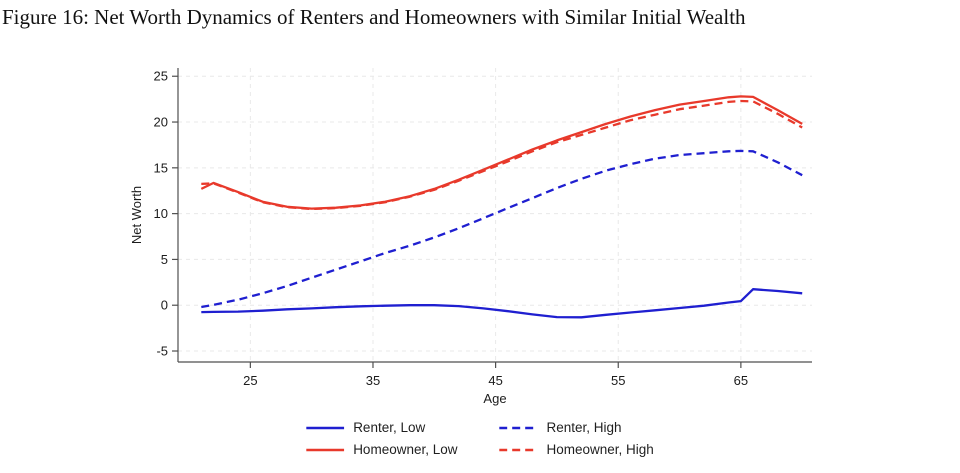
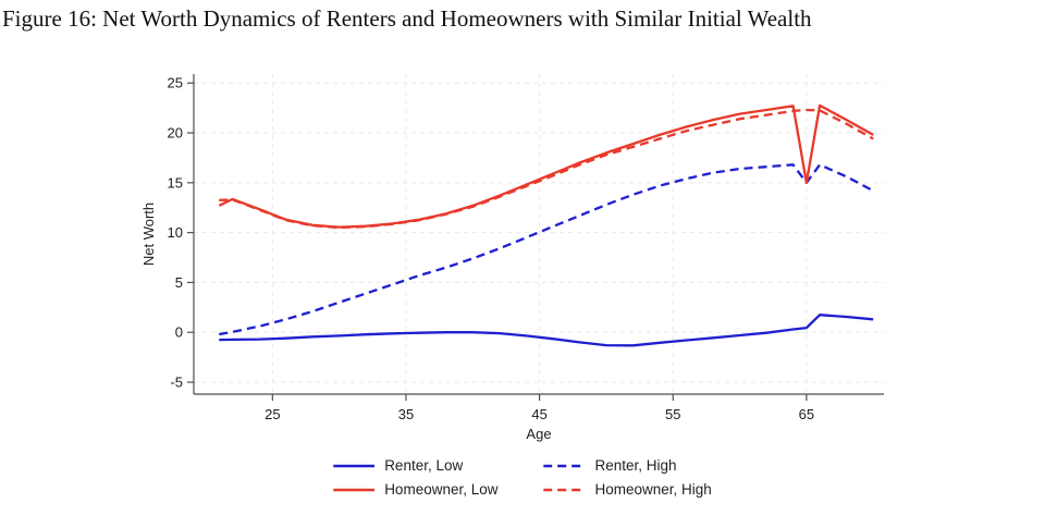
Renter, High/65: 17 -> 15
Homeowner, Low/65: 23 -> 15
